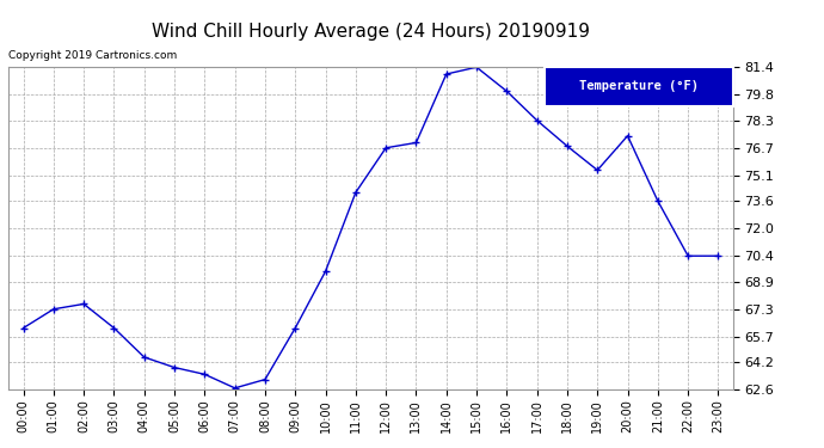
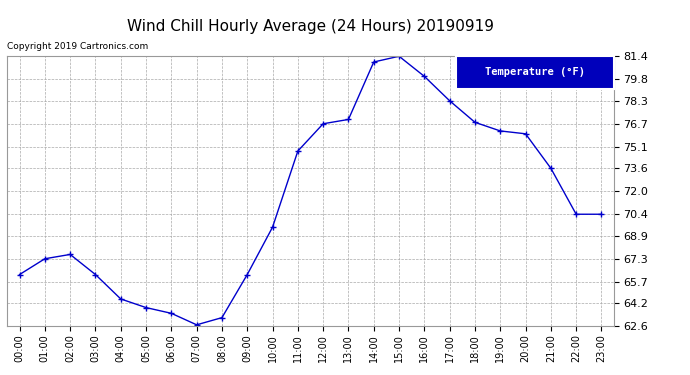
11:00: 74.1 -> 74.8
19:00: 75.4 -> 76.2
20:00: 77.4 -> 76.0
